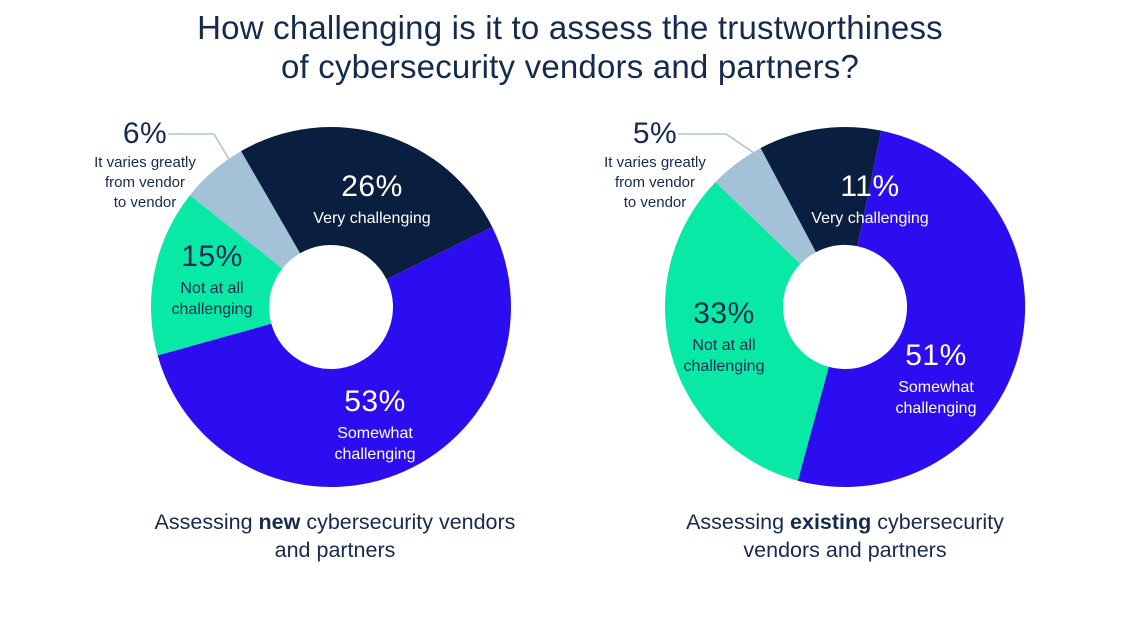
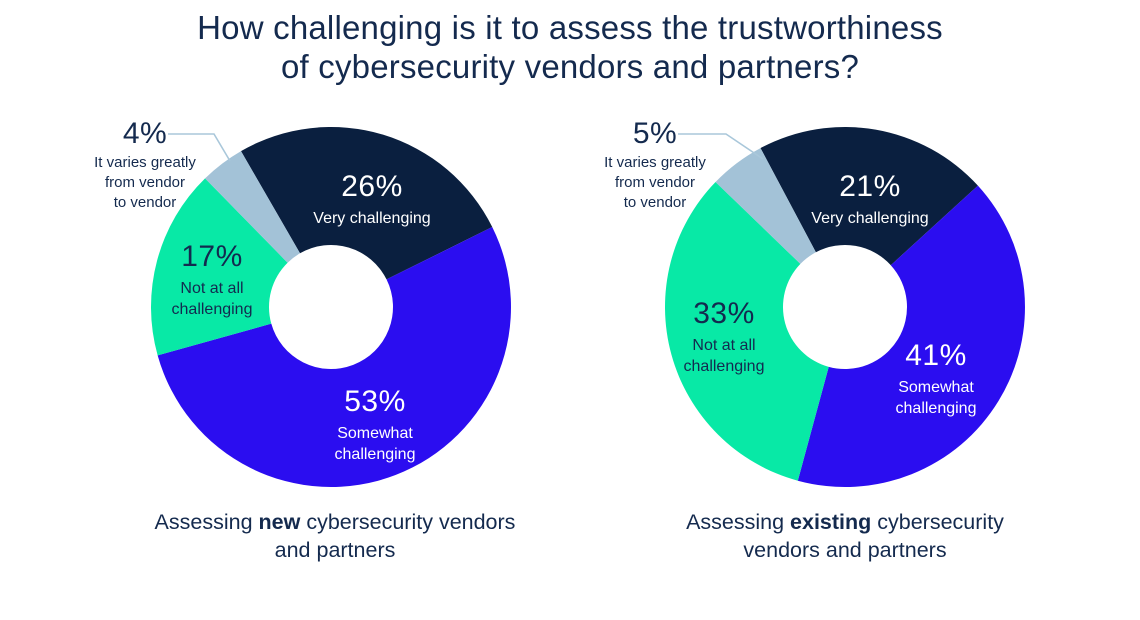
Assessing new cybersecurity vendors and partners/Not at all challenging: 15% -> 17%
Assessing new cybersecurity vendors and partners/It varies greatly from vendor to vendor: 6% -> 4%
Assessing existing cybersecurity vendors and partners/Very challenging: 11% -> 21%
Assessing existing cybersecurity vendors and partners/Somewhat challenging: 51% -> 41%
